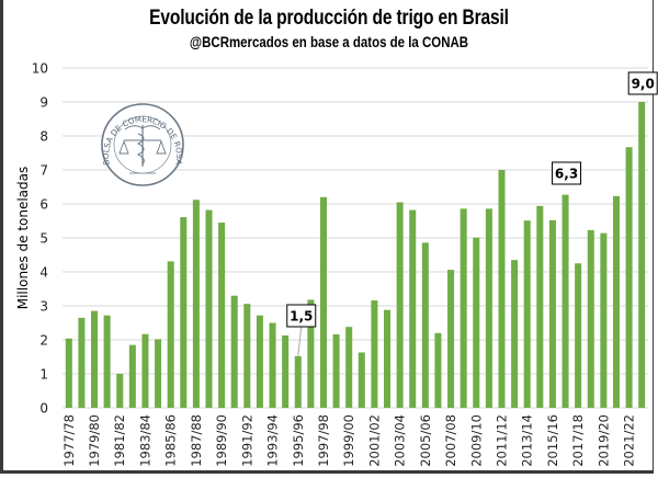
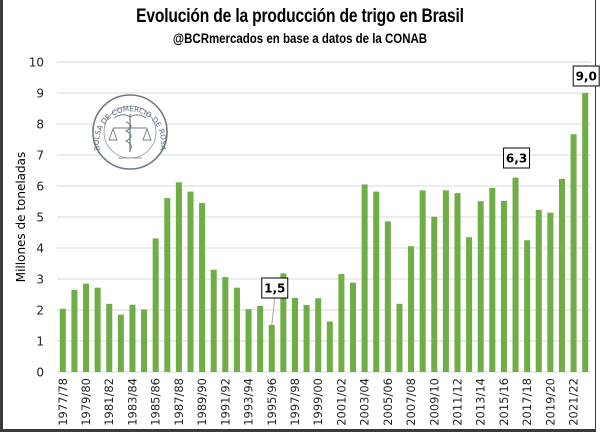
1981/82: 1.0 -> 2.2
1993/94: 2.5 -> 2.0
1997/98: 6.2 -> 2.4
2011/12: 7.0 -> 5.8
